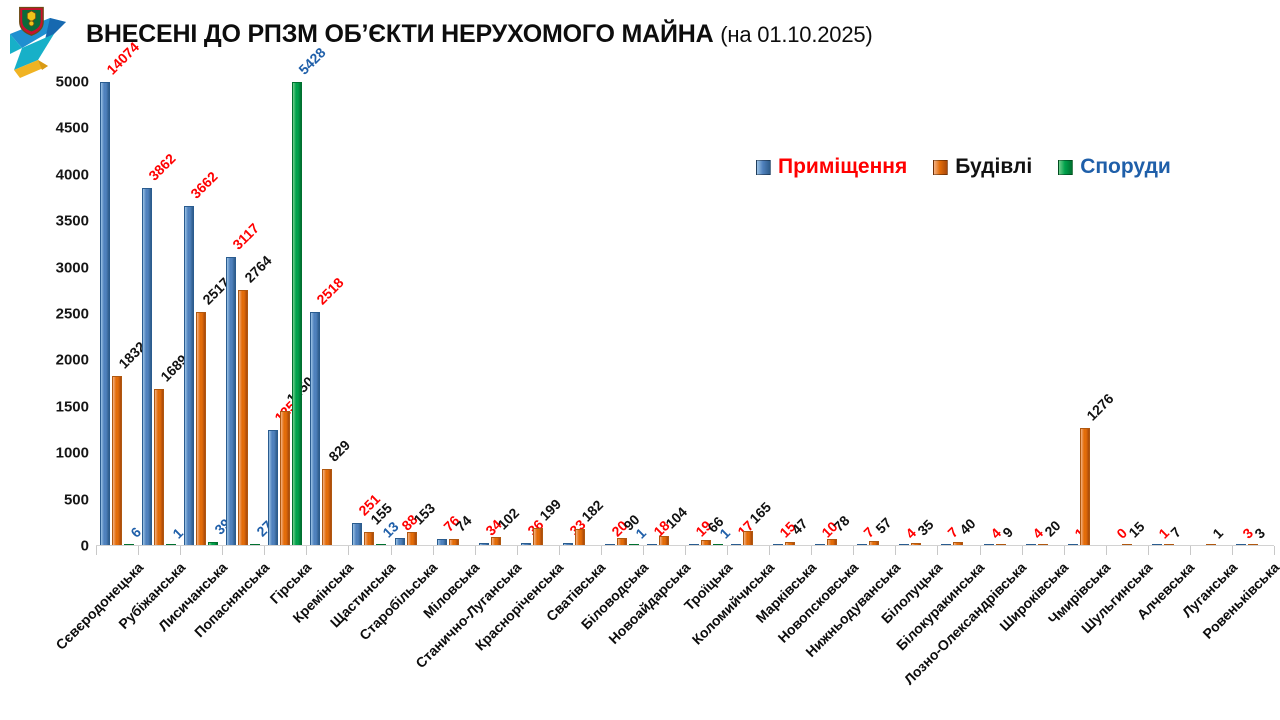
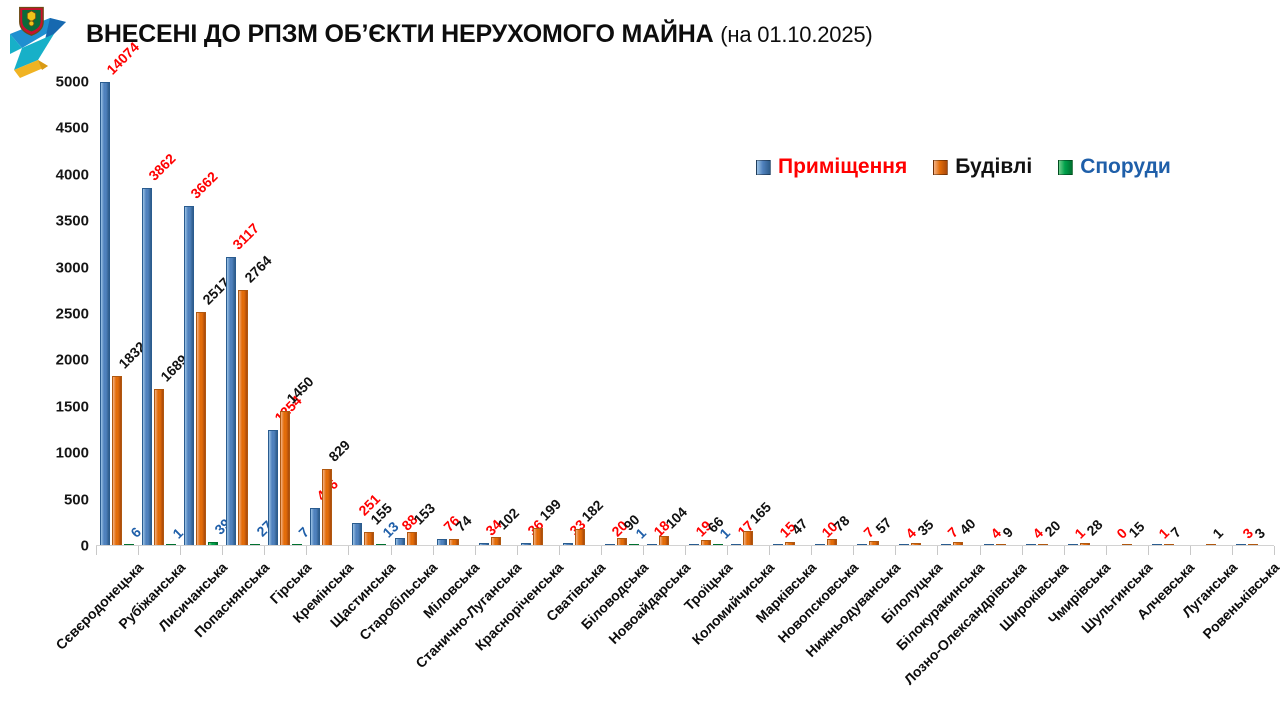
Споруди/Гірська: 5428 -> 7
Приміщення/Кремінська: 2518 -> 406
Будівлі/Чмирівська: 1276 -> 28
